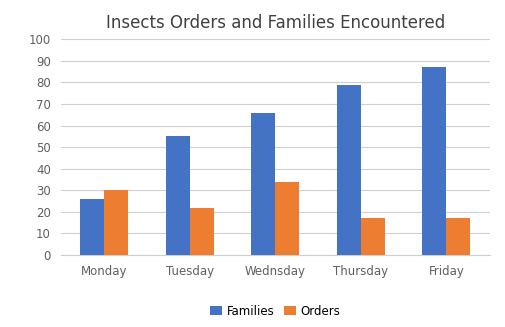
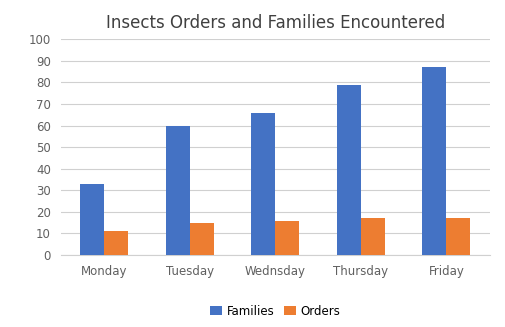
Families/Monday: 26 -> 33
Orders/Monday: 30 -> 11
Families/Tuesday: 55 -> 60
Orders/Tuesday: 22 -> 15
Orders/Wednsday: 34 -> 16
